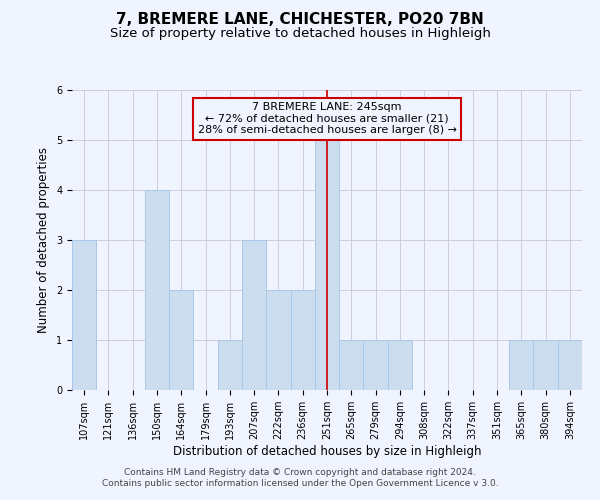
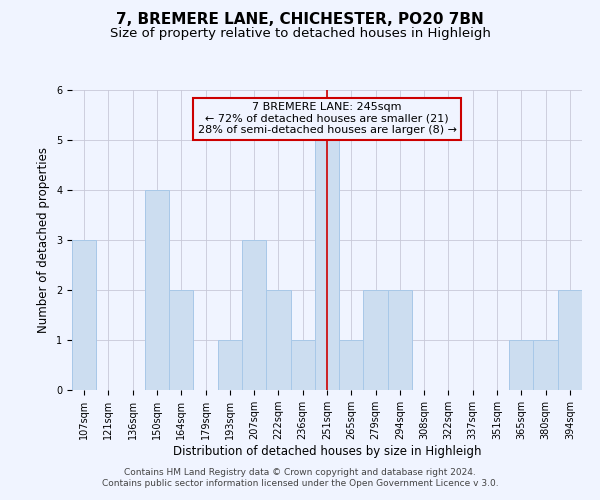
236sqm: 2 -> 1
279sqm: 1 -> 2
294sqm: 1 -> 2
394sqm: 1 -> 2
